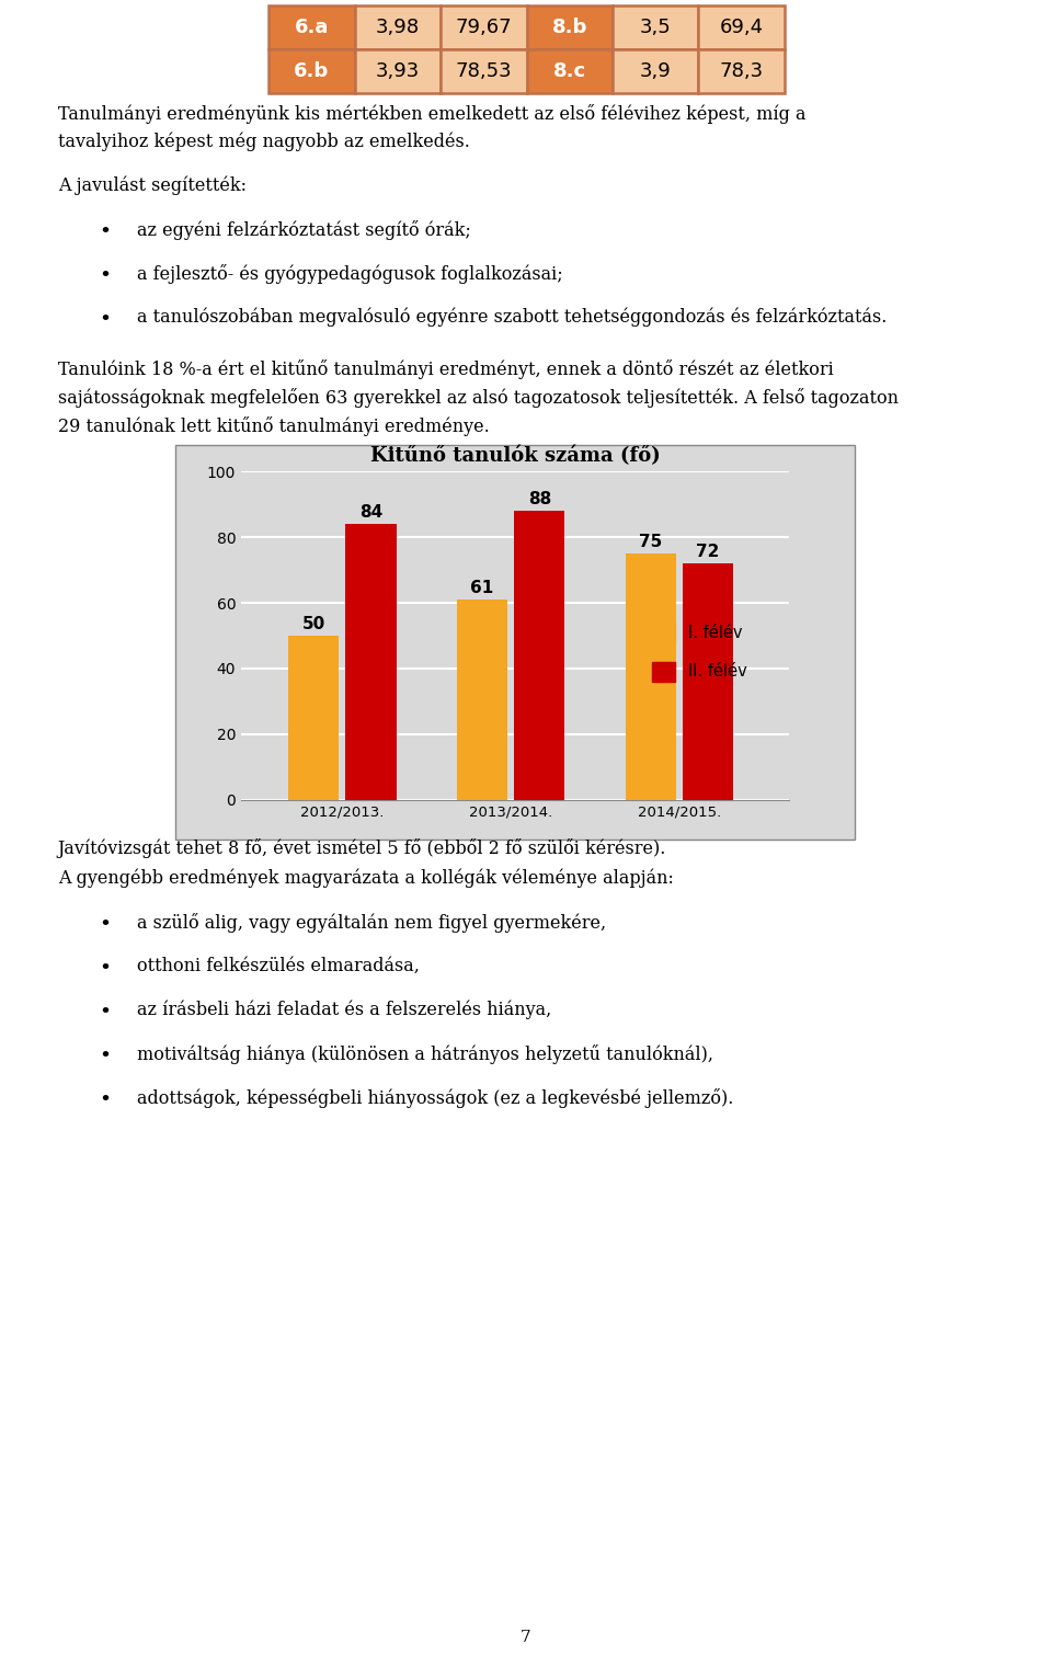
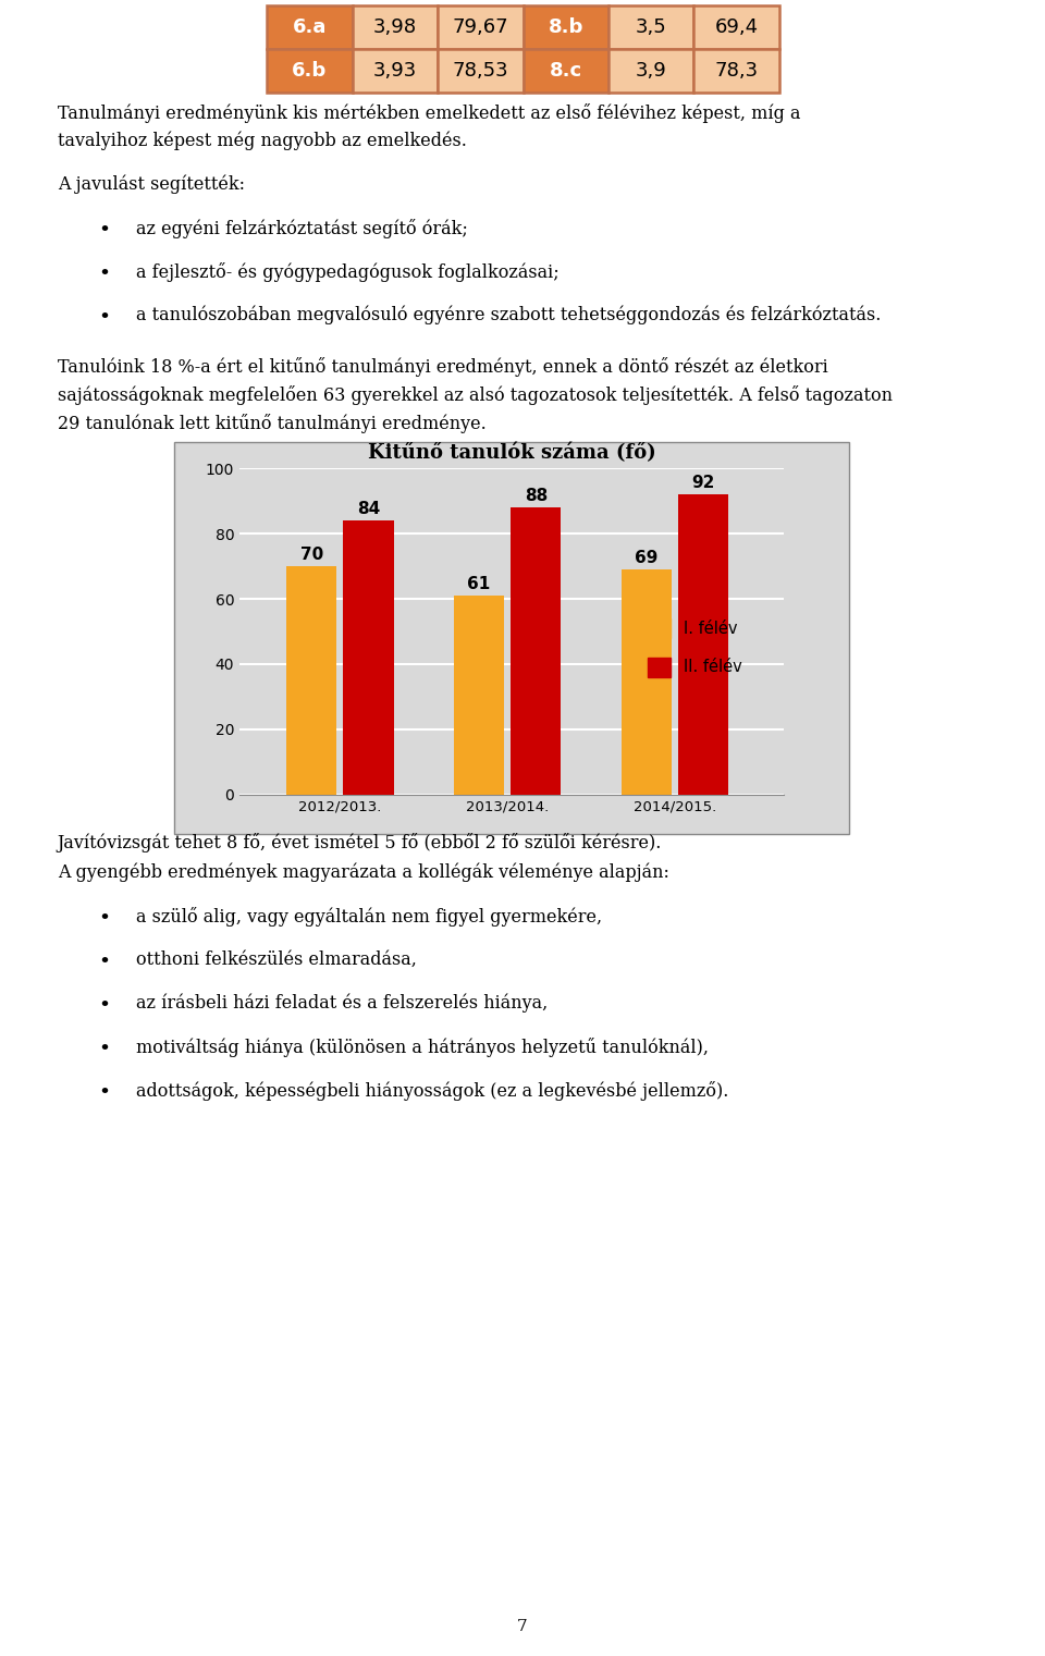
I. félév/2012/2013.: 50 -> 70
I. félév/2014/2015.: 75 -> 69
II. félév/2014/2015.: 72 -> 92
